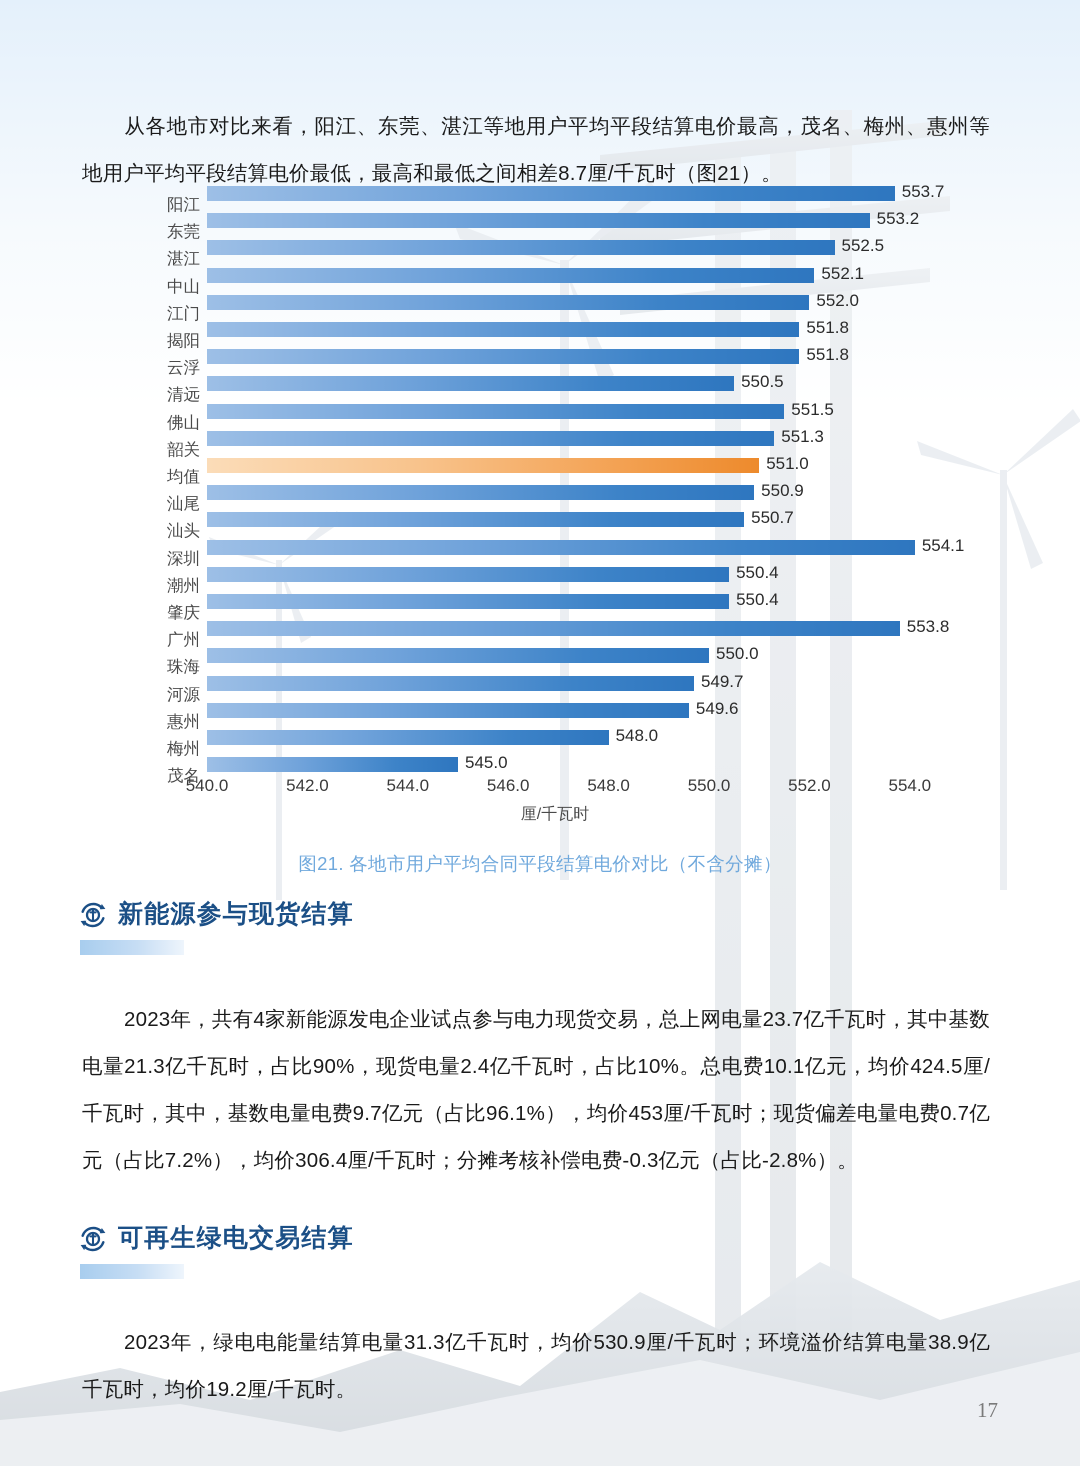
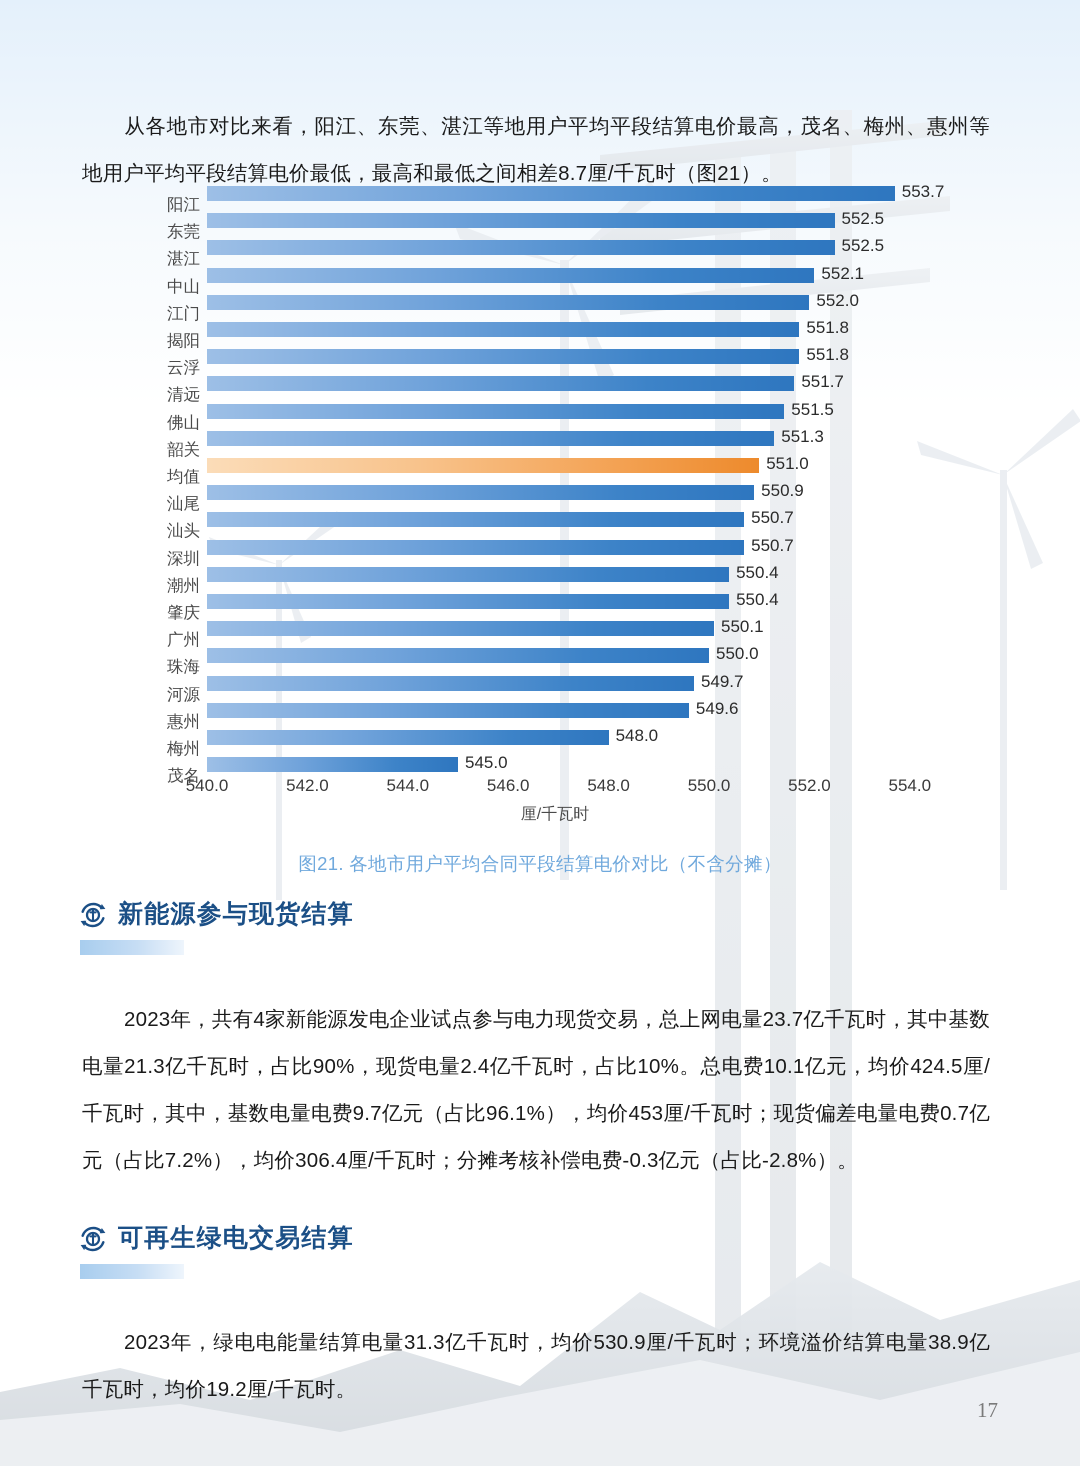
东莞: 553.2 -> 552.5
清远: 550.5 -> 551.7
深圳: 554.1 -> 550.7
广州: 553.8 -> 550.1
